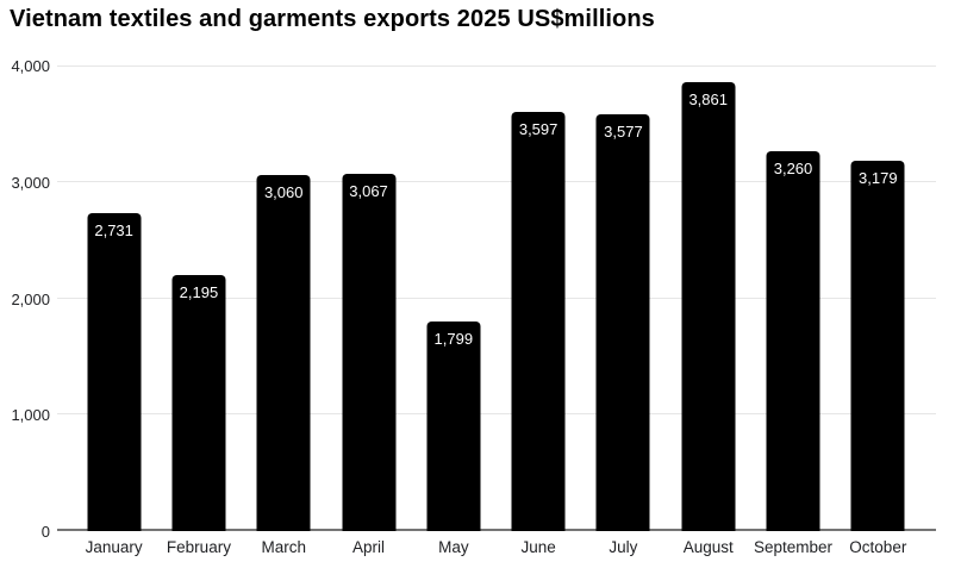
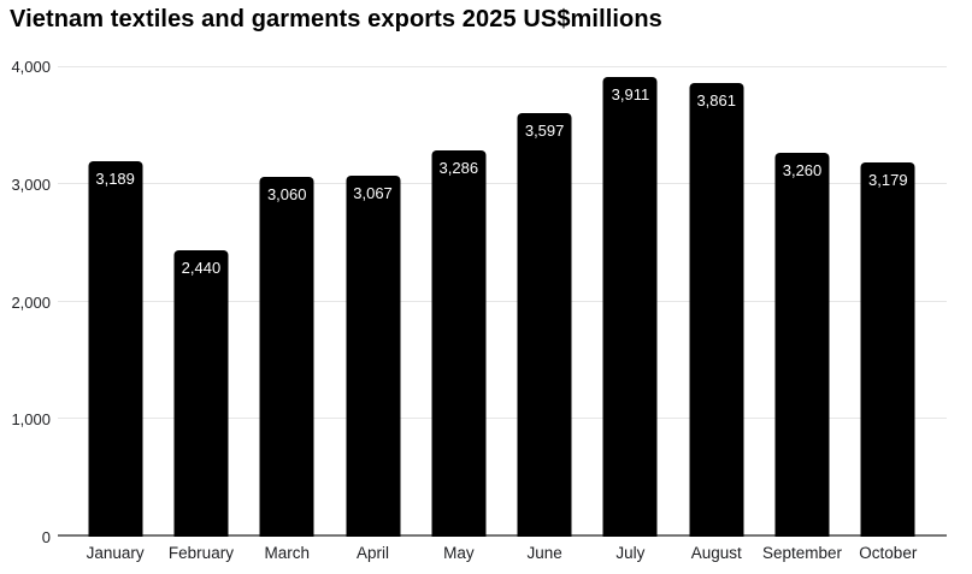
January: 2,731 -> 3,189
February: 2,195 -> 2,440
May: 1,799 -> 3,286
July: 3,577 -> 3,911
